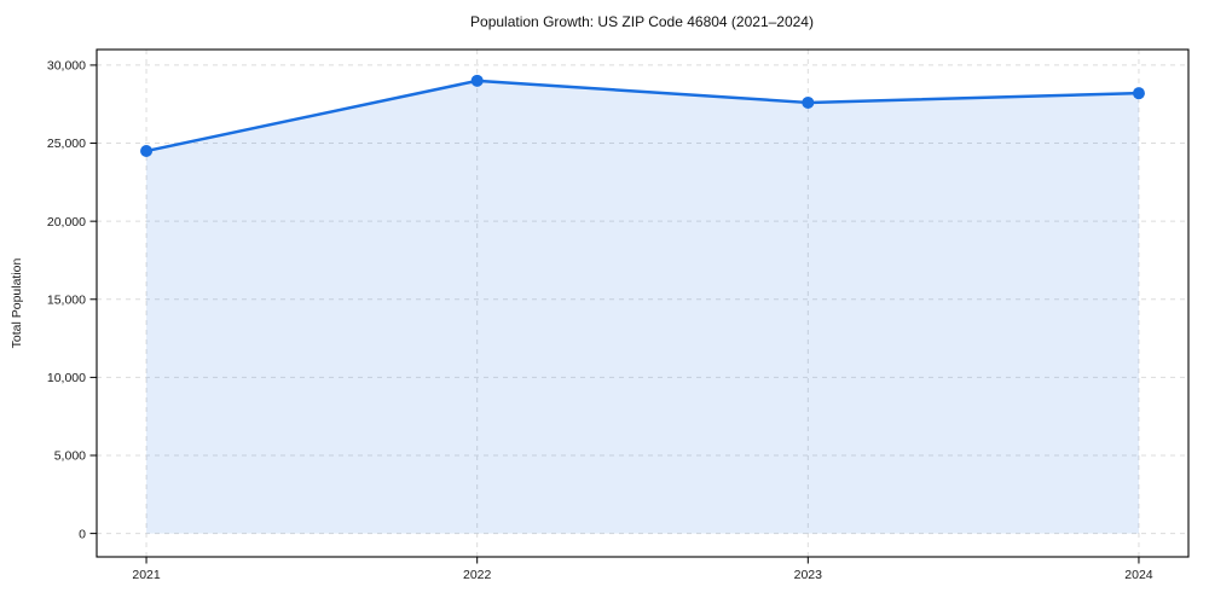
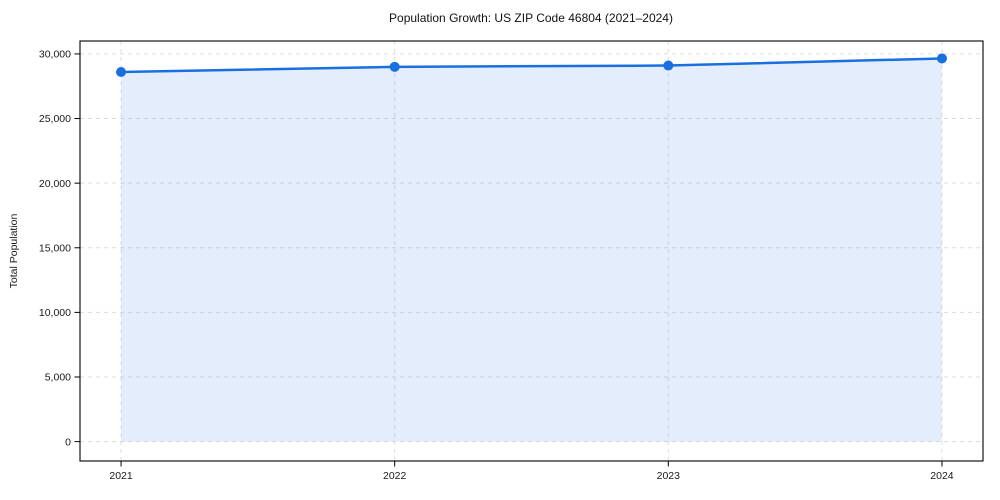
2021: 24500 -> 28600
2023: 27600 -> 29100
2024: 28200 -> 29600
